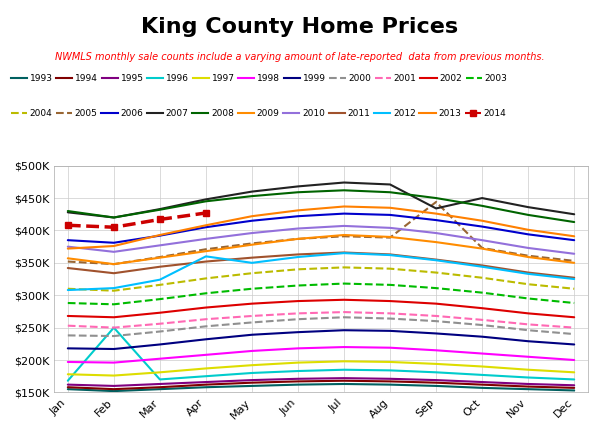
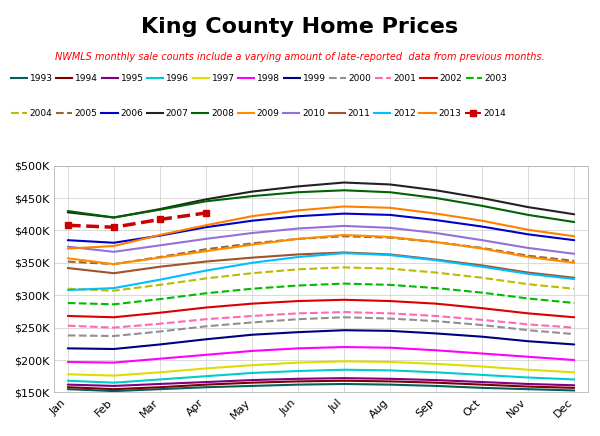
1996/Feb: $250K -> $165K
2012/Apr: $360K -> $338K
2005/Sep: $444K -> $382K
2007/Sep: $434K -> $462K
